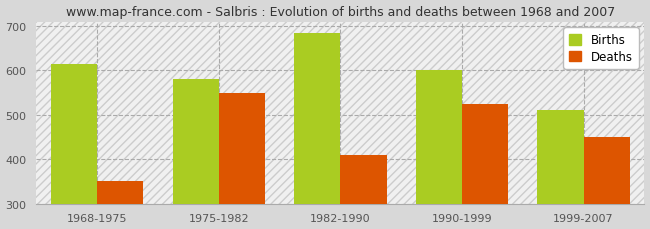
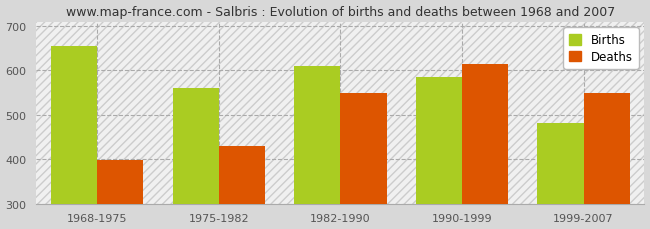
Births/1968-1975: 615 -> 655
Deaths/1968-1975: 350 -> 398
Births/1975-1982: 580 -> 560
Deaths/1975-1982: 550 -> 430
Births/1982-1990: 685 -> 610
Deaths/1982-1990: 410 -> 550
Births/1990-1999: 600 -> 585
Deaths/1990-1999: 525 -> 615
Births/1999-2007: 510 -> 482
Deaths/1999-2007: 450 -> 550
